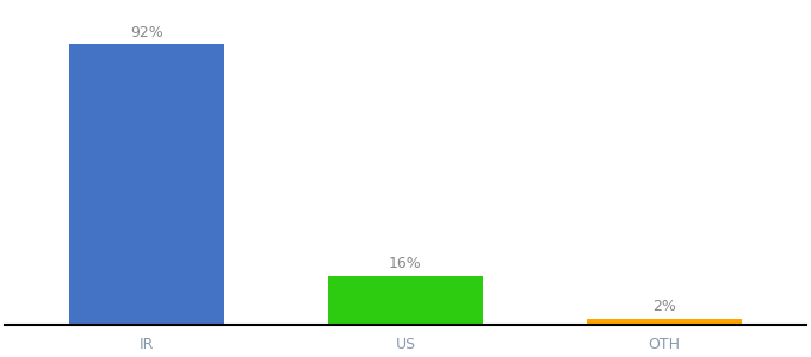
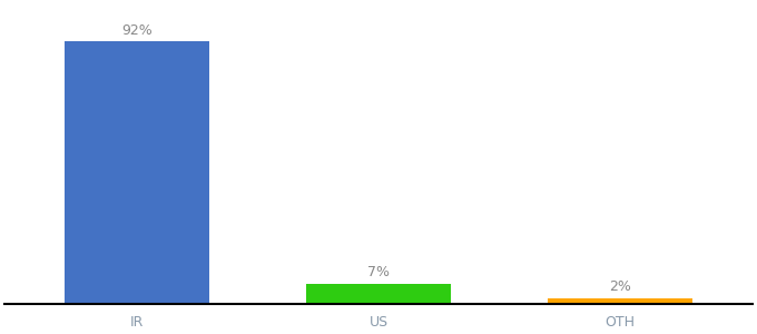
US: 16% -> 7%
